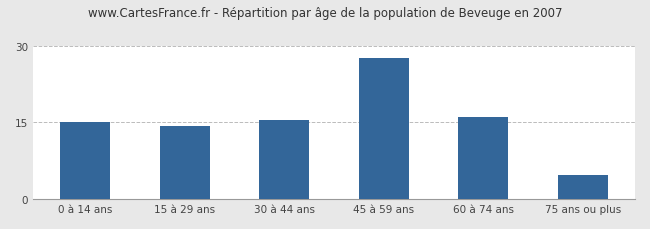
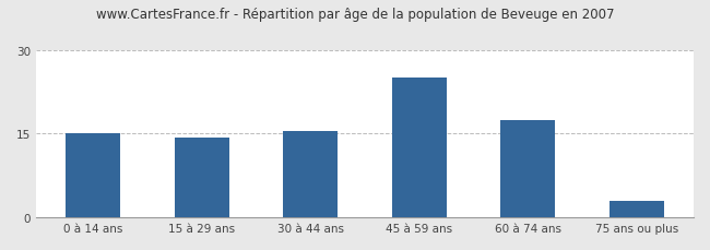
45 à 59 ans: 27.5 -> 25.0
60 à 74 ans: 16.0 -> 17.4
75 ans ou plus: 4.7 -> 3.0
